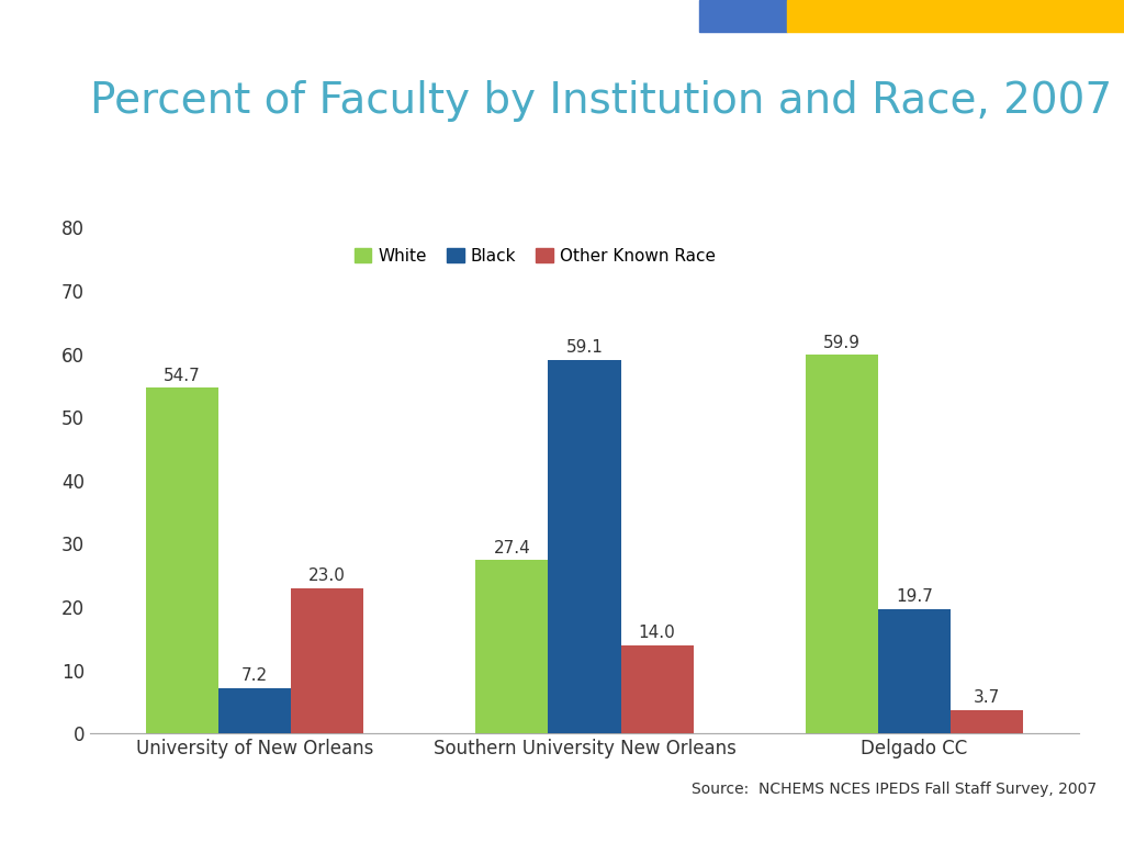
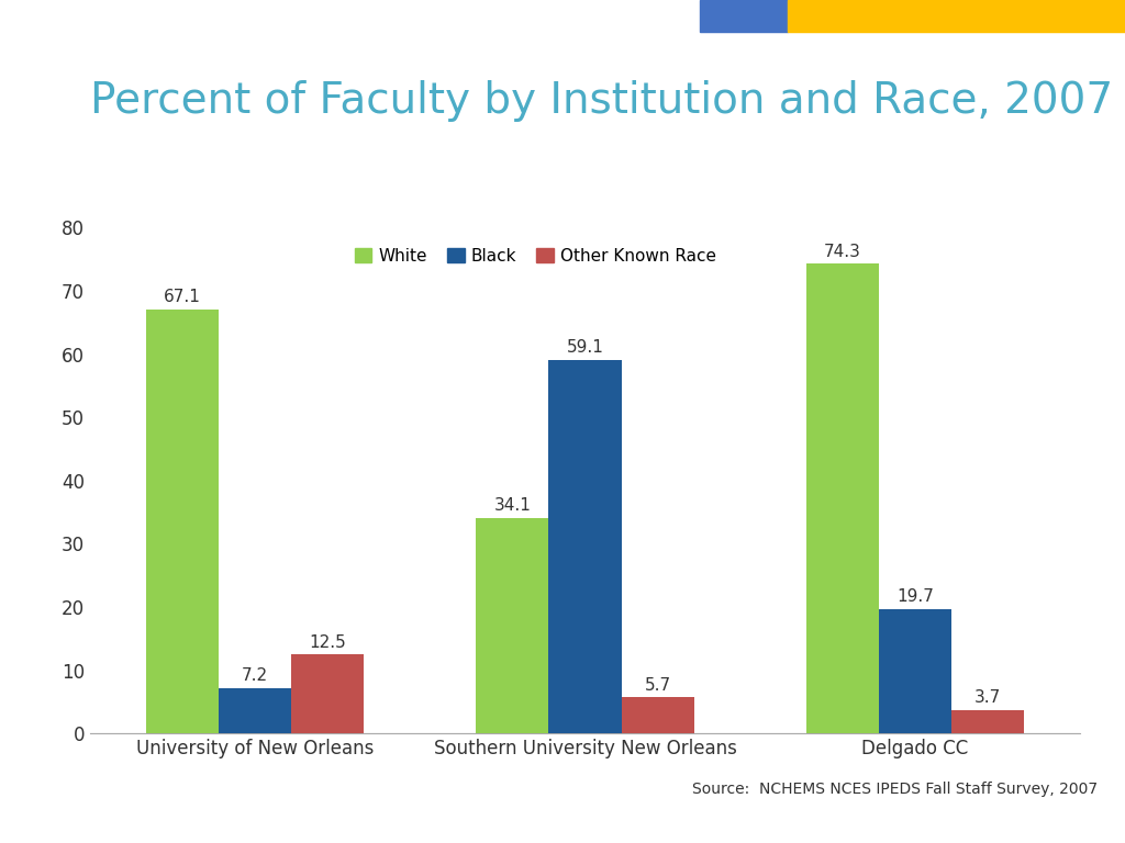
White/University of New Orleans: 54.7 -> 67.1
Other Known Race/University of New Orleans: 23.0 -> 12.5
White/Southern University New Orleans: 27.4 -> 34.1
Other Known Race/Southern University New Orleans: 14.0 -> 5.7
White/Delgado CC: 59.9 -> 74.3
